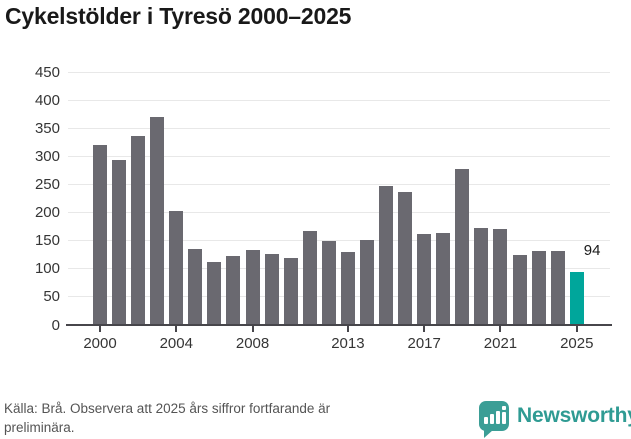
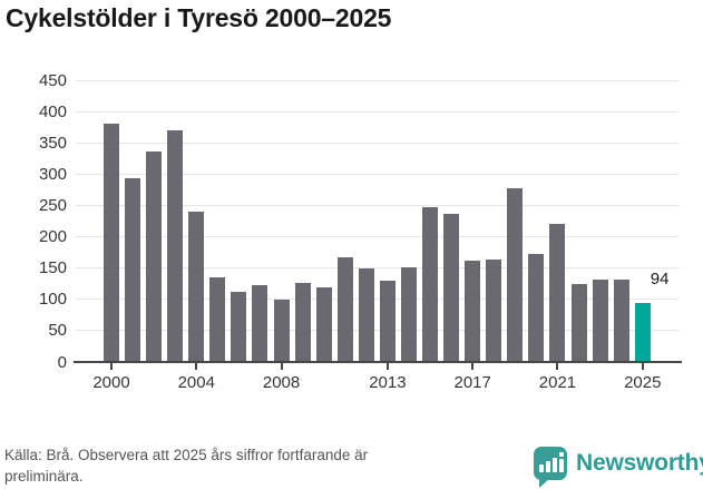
2000: 320 -> 380
2004: 200 -> 240
2008: 130 -> 100
2021: 170 -> 220
